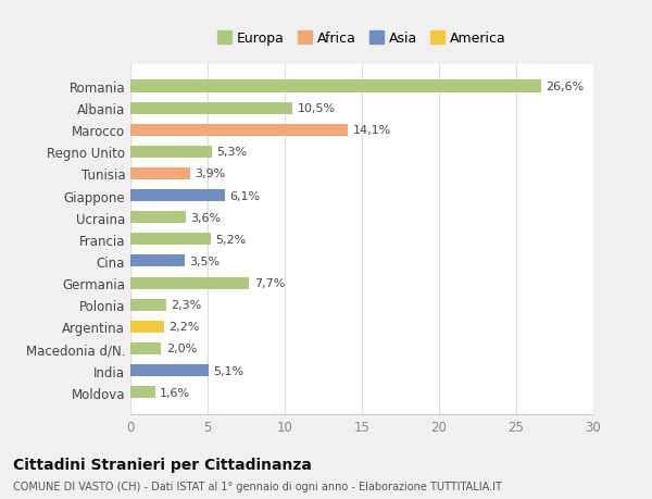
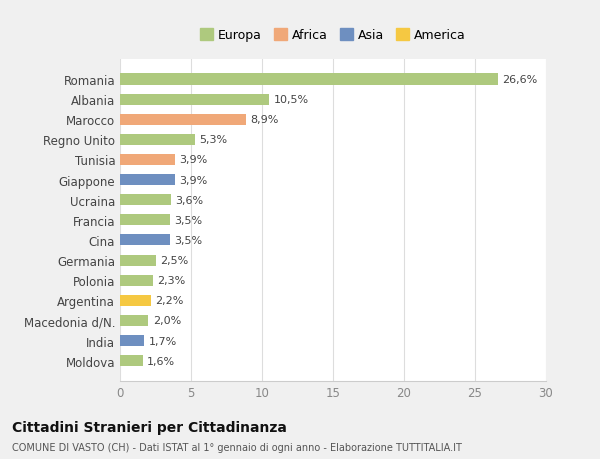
Marocco: 14,1% -> 8,9%
Giappone: 6,1% -> 3,9%
Francia: 5,2% -> 3,5%
Germania: 7,7% -> 2,5%
India: 5,1% -> 1,7%
